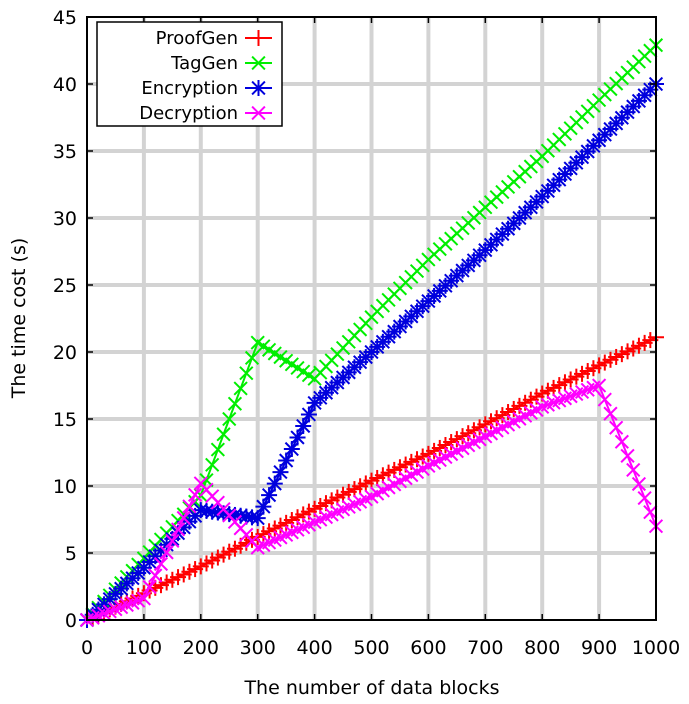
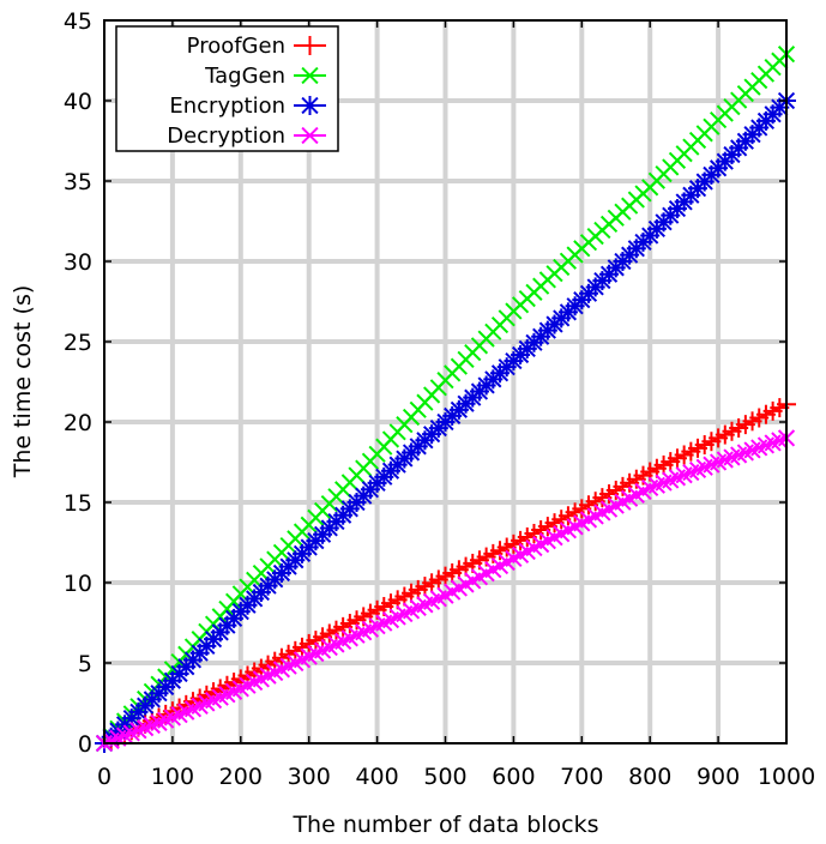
Decryption/200: 10.2 -> 3.4
TagGen/300: 20.7 -> 13.6
Encryption/300: 7.6 -> 12.2
Decryption/1000: 7.0 -> 19.0
